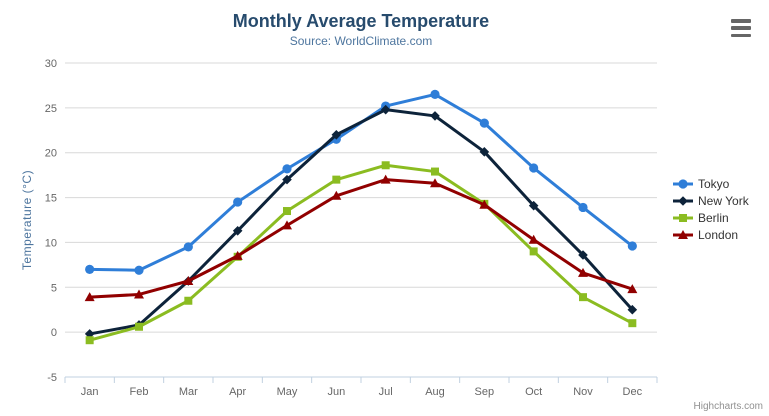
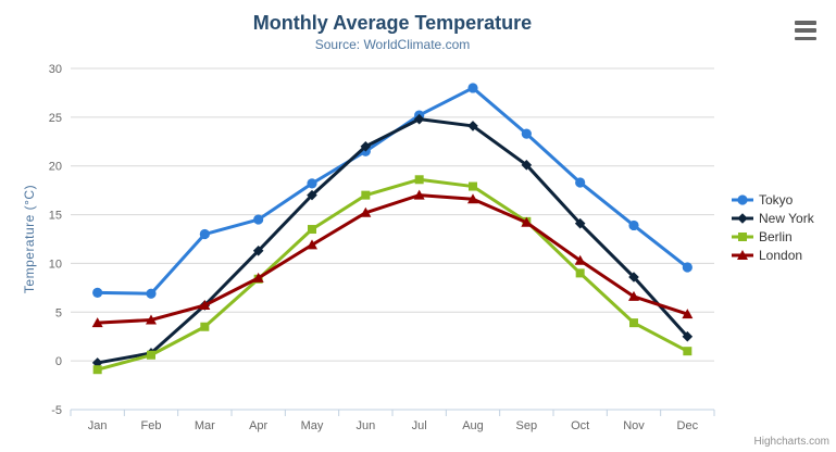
Tokyo/Mar: 10 -> 13
Tokyo/Aug: 26 -> 28
